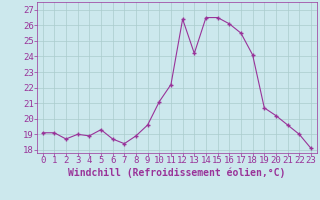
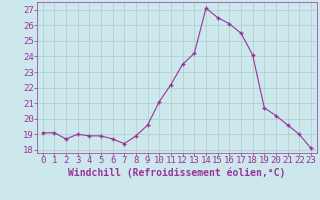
5: 19.3 -> 18.9
12: 26.4 -> 23.5
14: 26.5 -> 27.1
